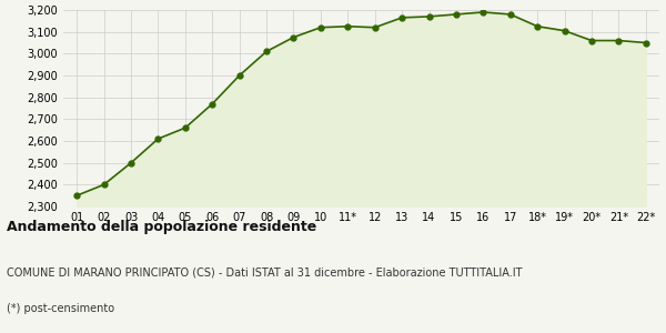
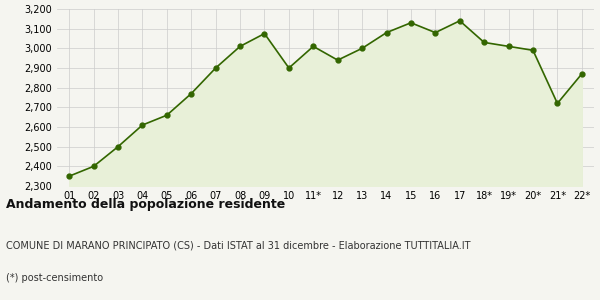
10: 3,120 -> 2,900
11*: 3,120 -> 3,010
12: 3,120 -> 2,940
13: 3,160 -> 3,000
14: 3,170 -> 3,080
15: 3,180 -> 3,130
16: 3,190 -> 3,080
17: 3,180 -> 3,140
18*: 3,120 -> 3,030
19*: 3,100 -> 3,010
20*: 3,060 -> 2,990
21*: 3,060 -> 2,720
22*: 3,050 -> 2,870
